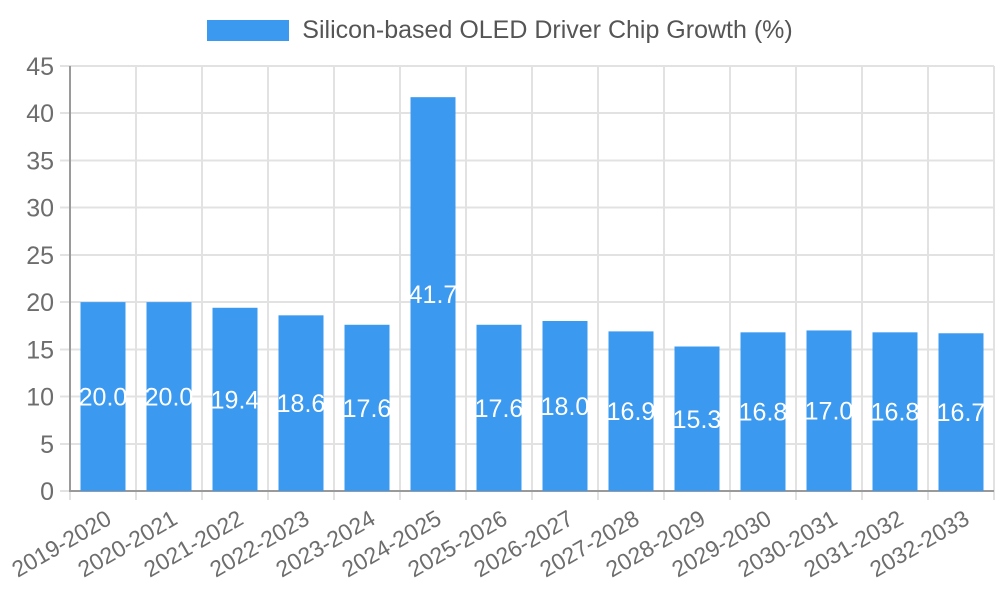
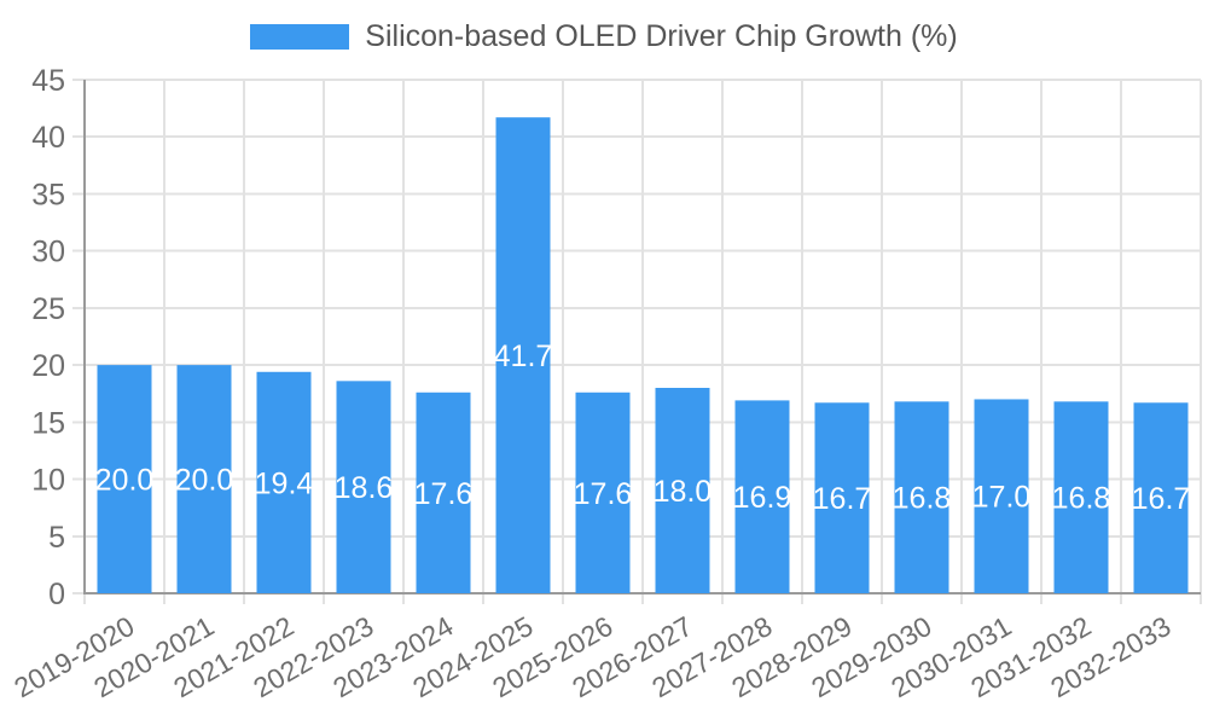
2028-2029: 15.3 -> 16.7
